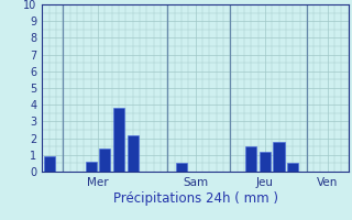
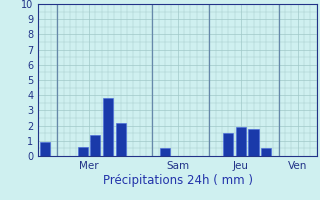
Jeu: 1.2 -> 1.9
